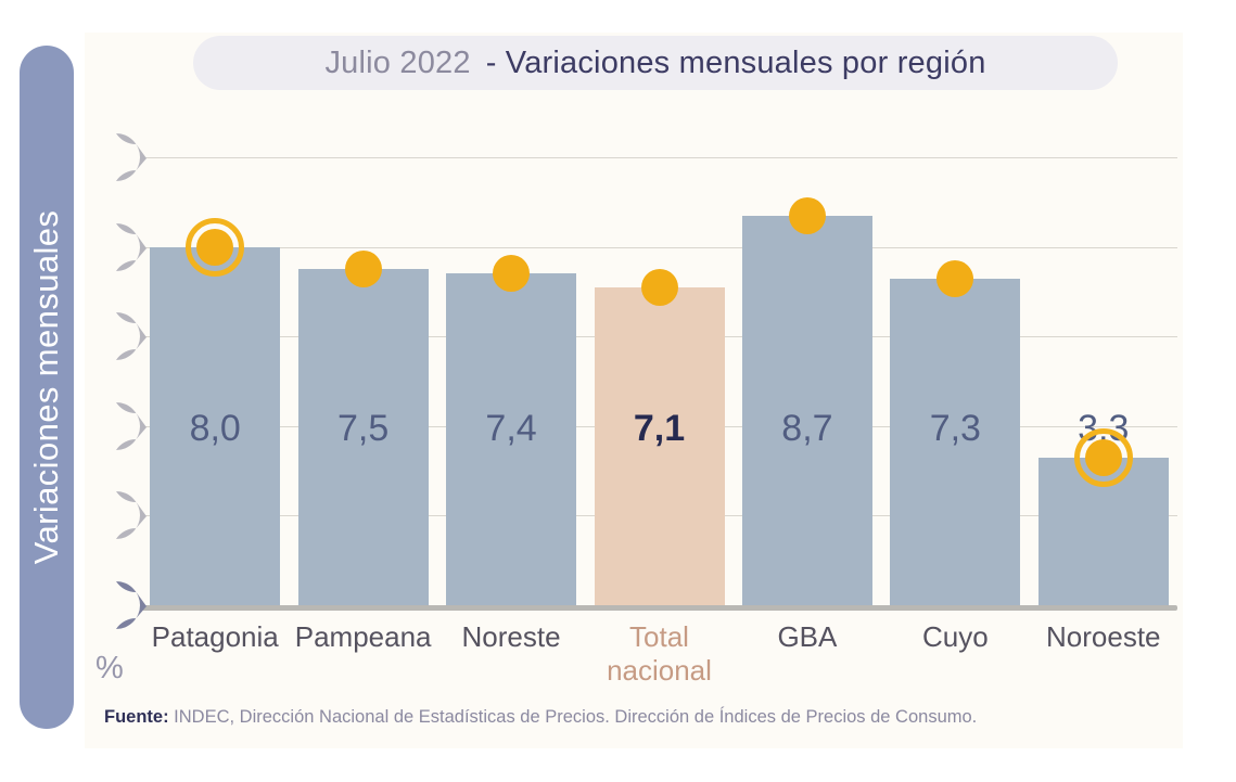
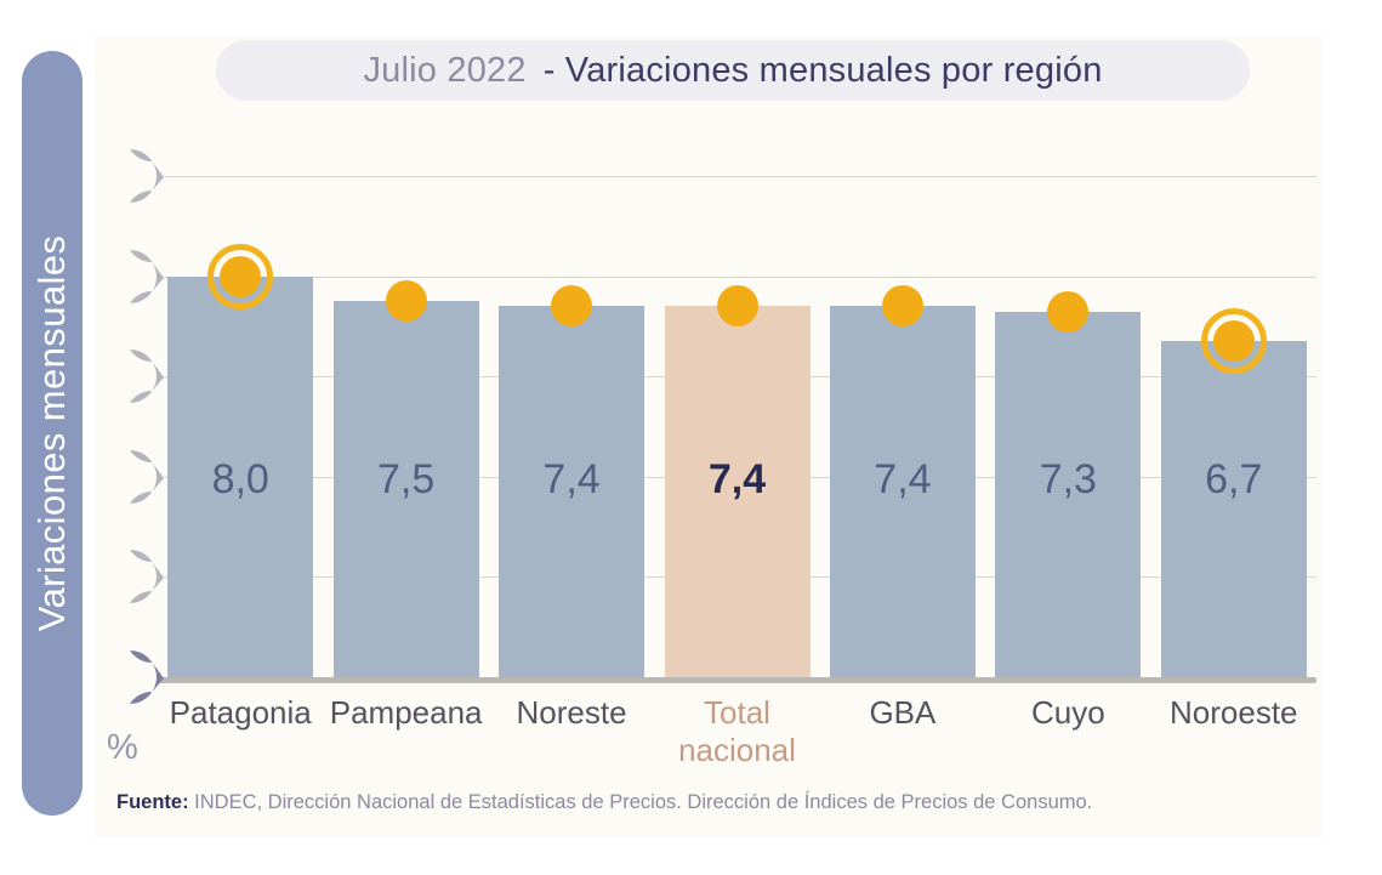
Total nacional: 7,1 -> 7,4
GBA: 8,7 -> 7,4
Noroeste: 3,3 -> 6,7
